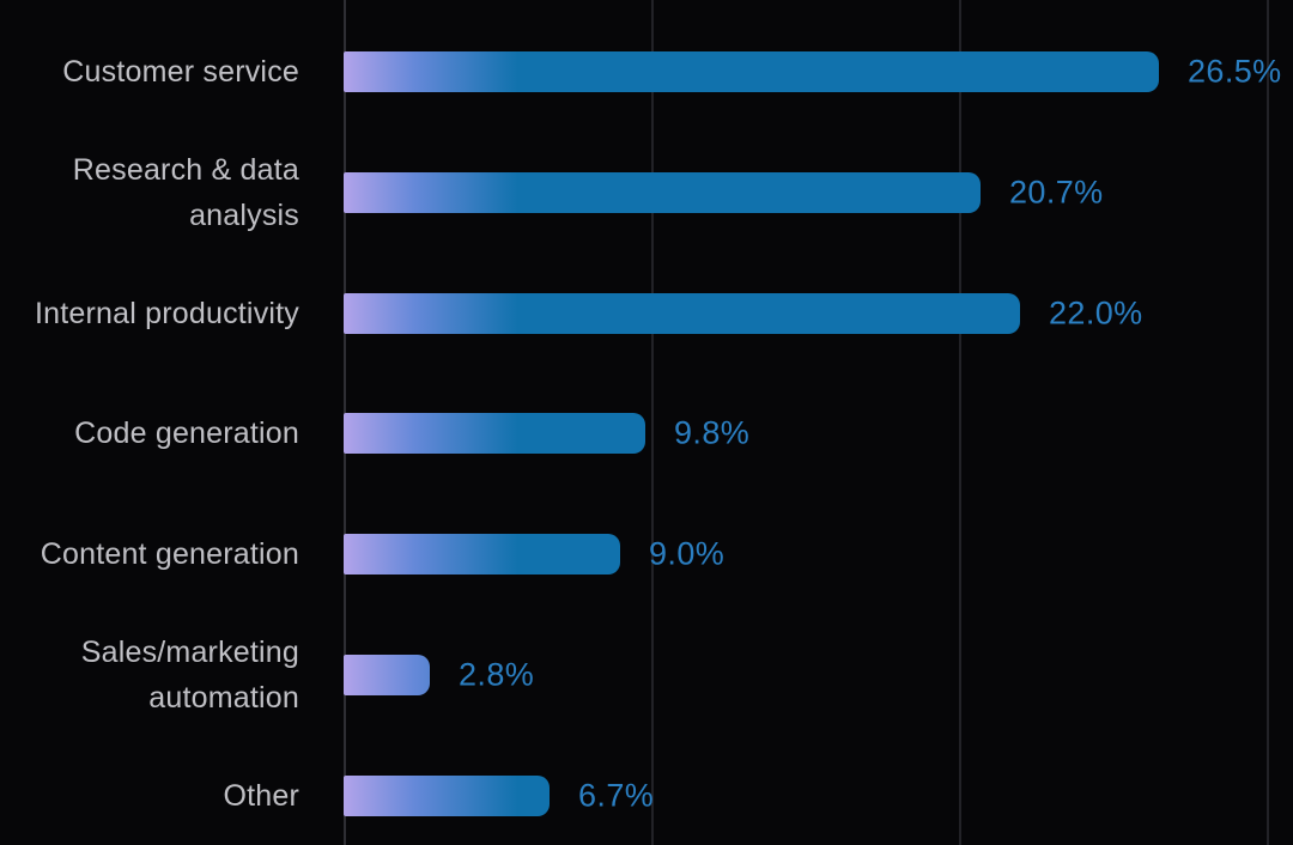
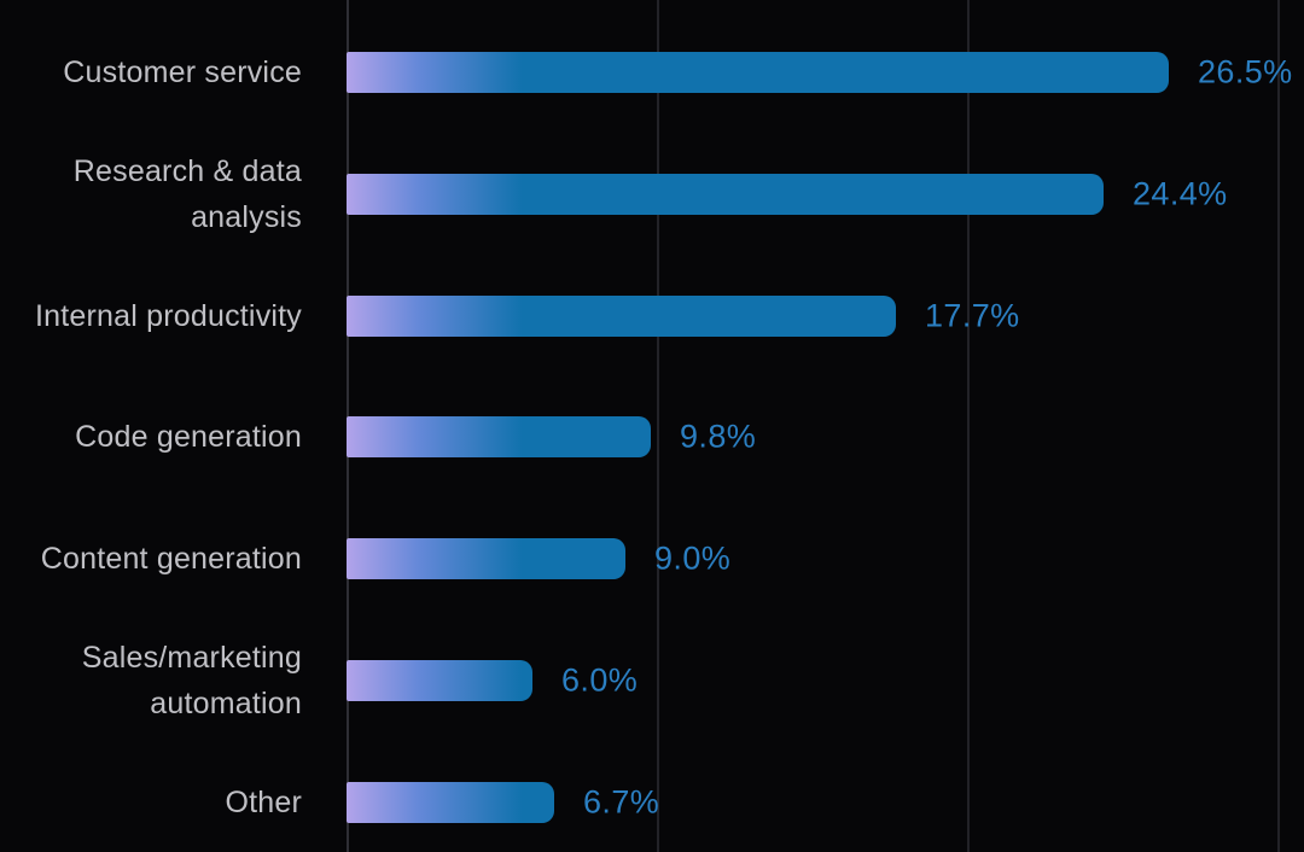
Research & data analysis: 20.7% -> 24.4%
Internal productivity: 22.0% -> 17.7%
Sales/marketing automation: 2.8% -> 6.0%
